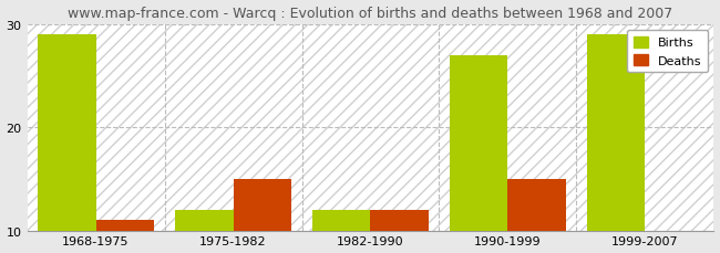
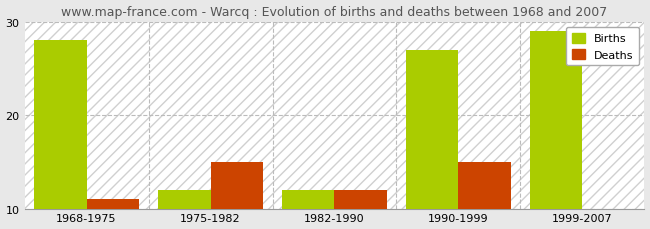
Births/1968-1975: 29 -> 28
